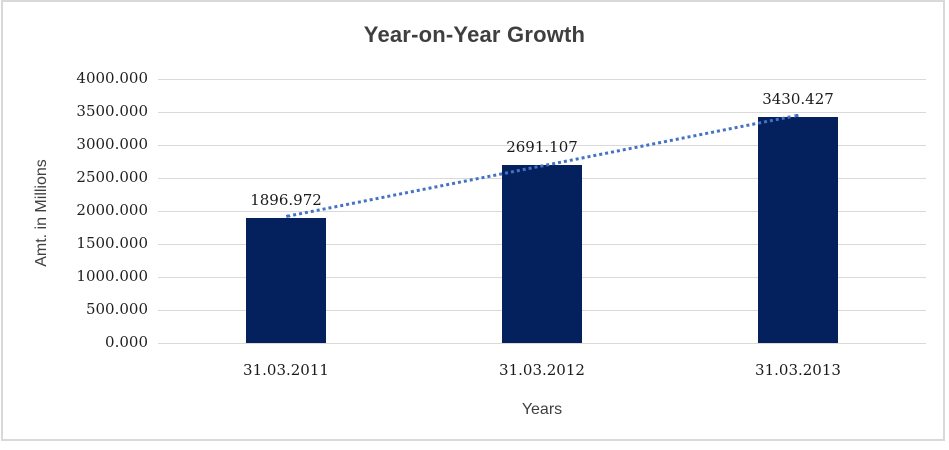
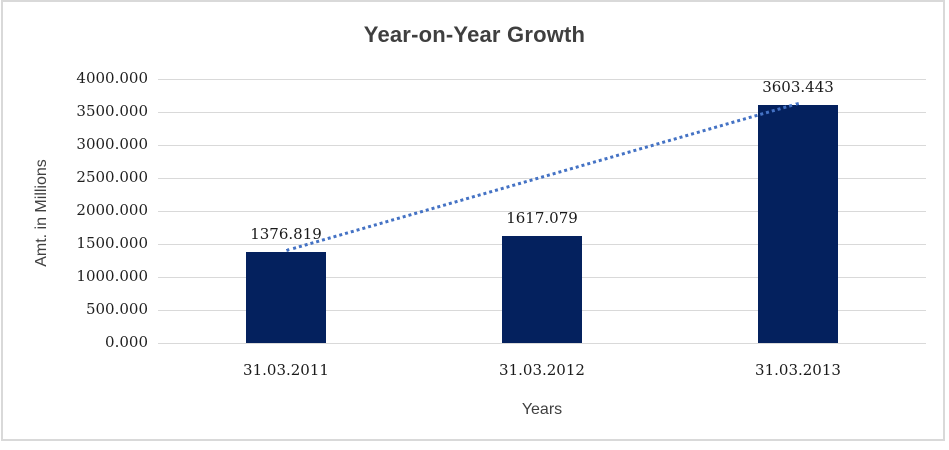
31.03.2011: 1896.972 -> 1376.819
31.03.2012: 2691.107 -> 1617.079
31.03.2013: 3430.427 -> 3603.443
